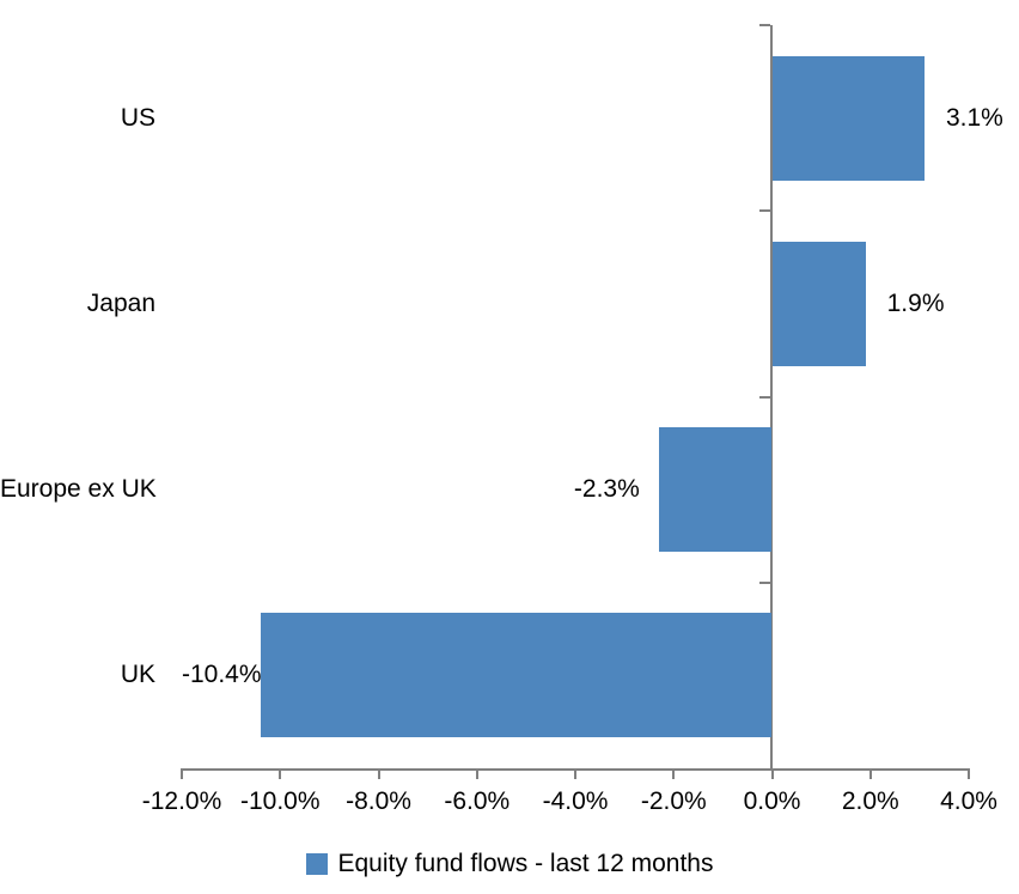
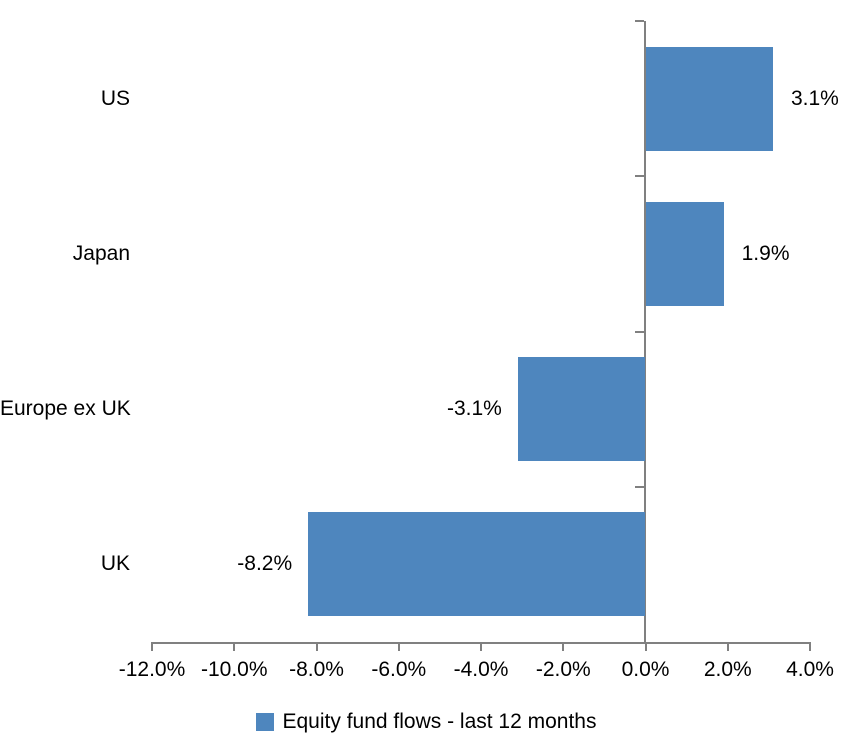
Europe ex UK: -2.3% -> -3.1%
UK: -10.4% -> -8.2%
